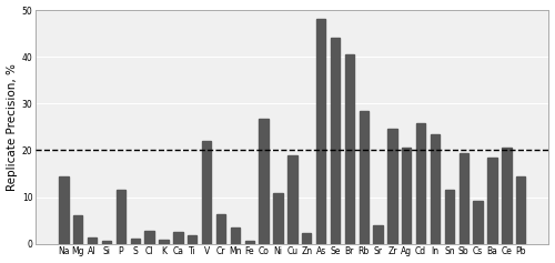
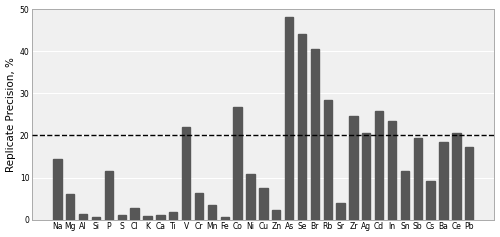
Ca: 2.5 -> 1.0
Cu: 19.0 -> 7.5
Pb: 14.5 -> 17.2
